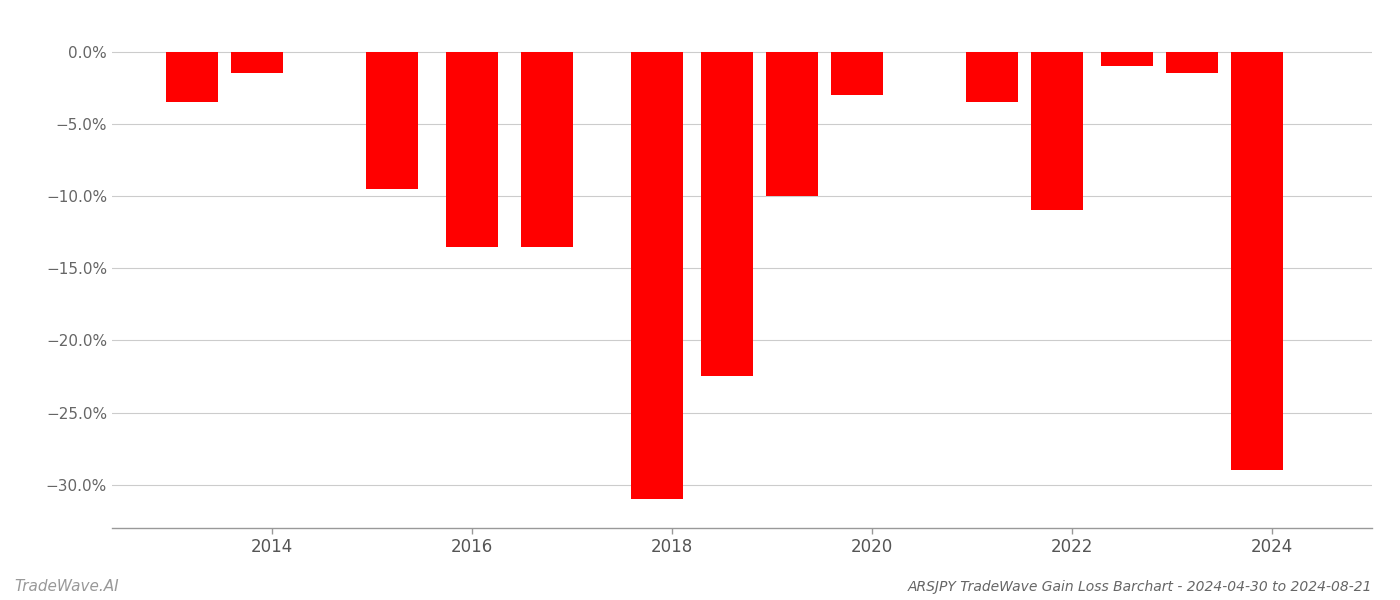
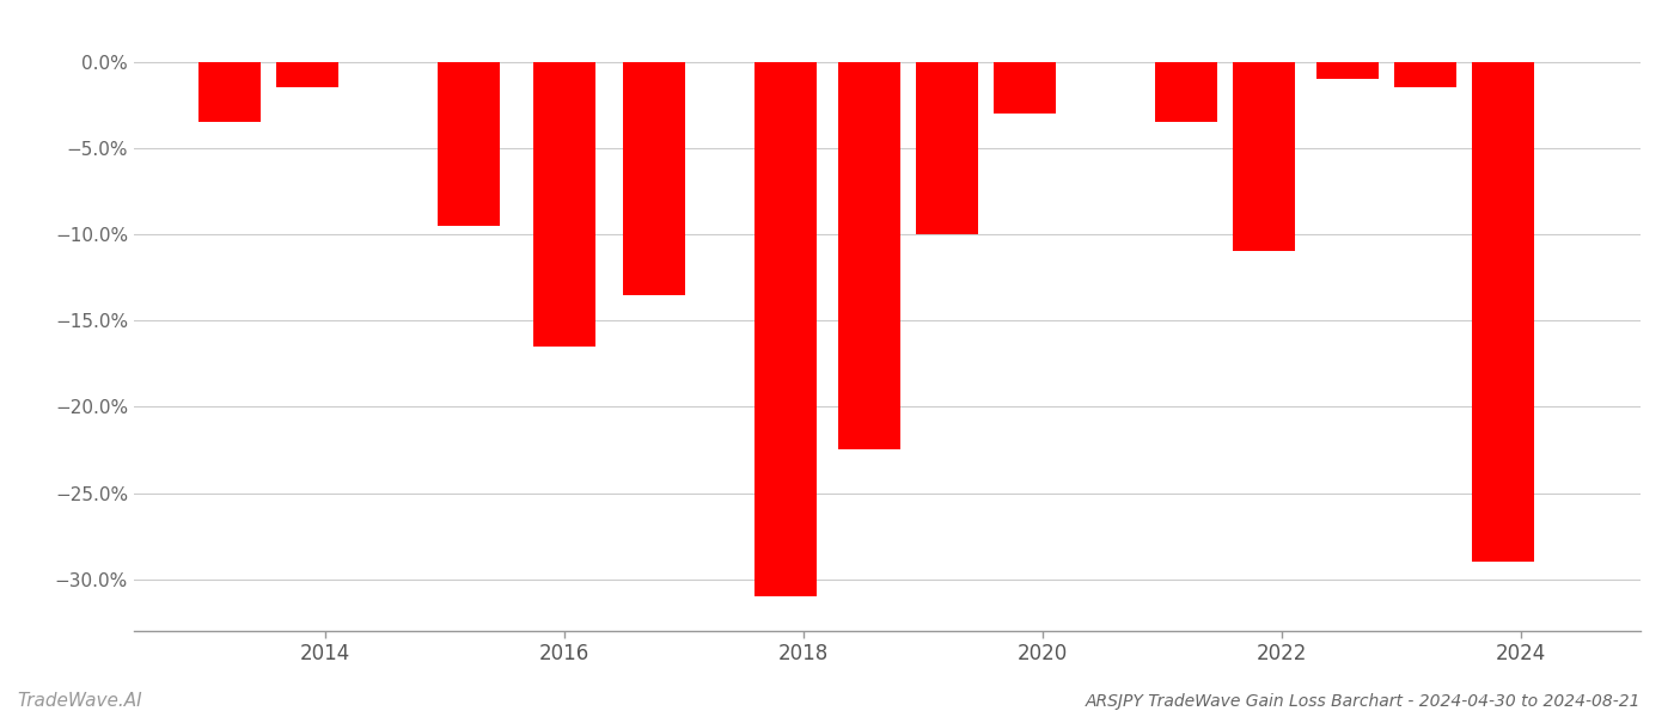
2016: -13.5% -> -16.5%
